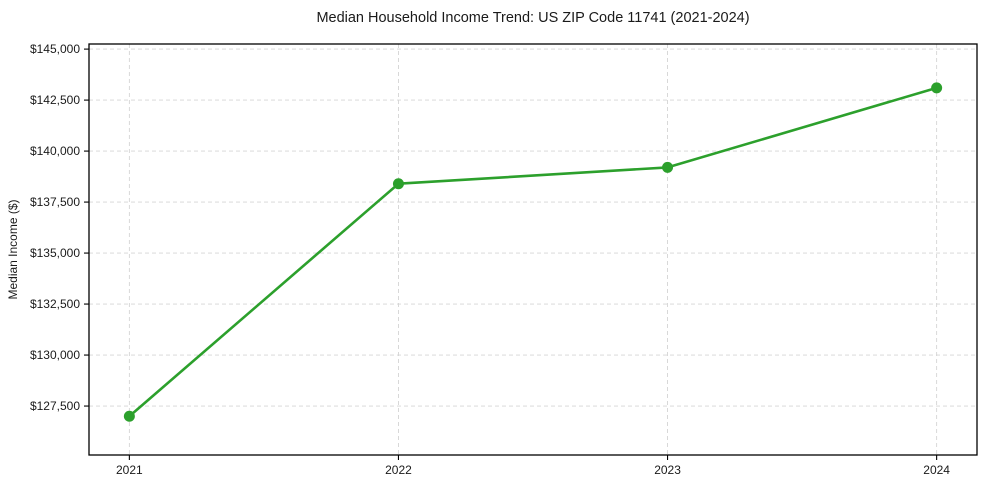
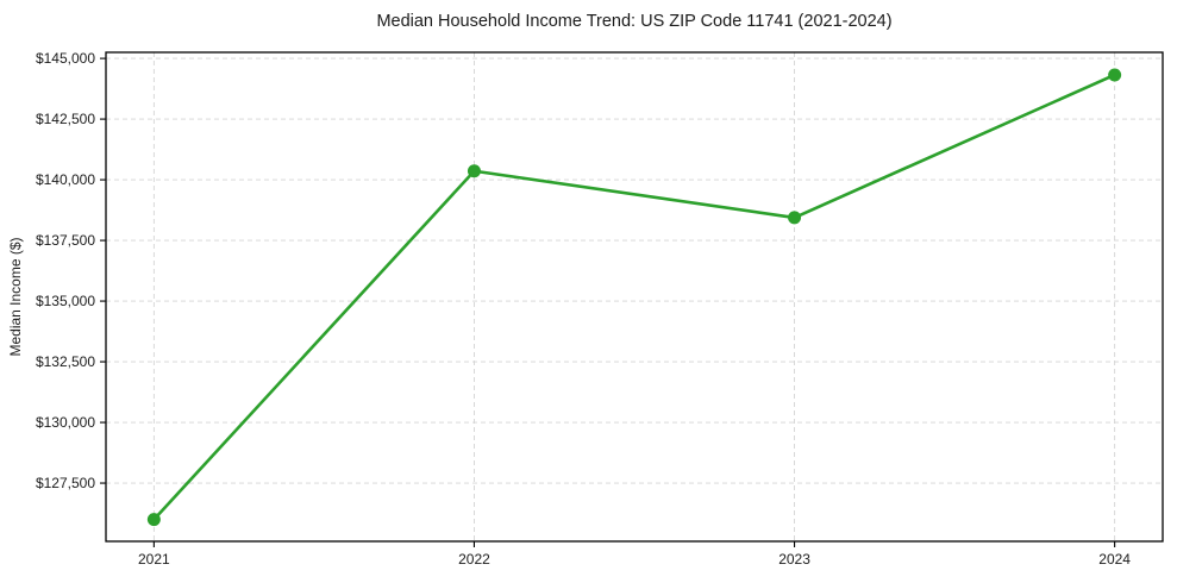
2021: $127000 -> $126000
2022: $138400 -> $140400
2023: $139200 -> $138400
2024: $143100 -> $144300
